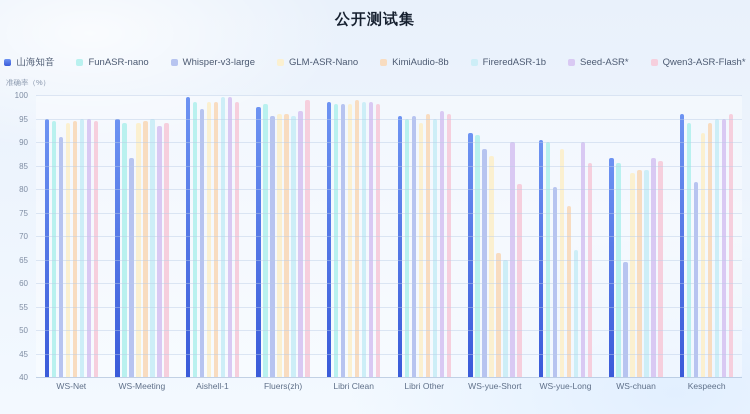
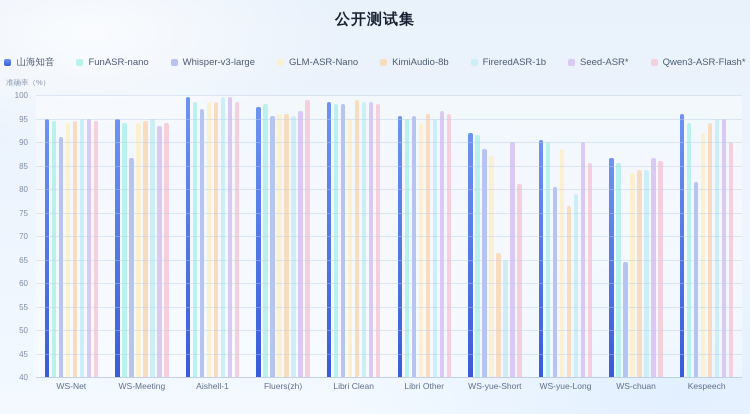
GLM-ASR-Nano/Libri Clean: 98 -> 95
FireredASR-1b/WS-yue-Long: 67 -> 79
Qwen3-ASR-Flash*/Kespeech: 96 -> 90
